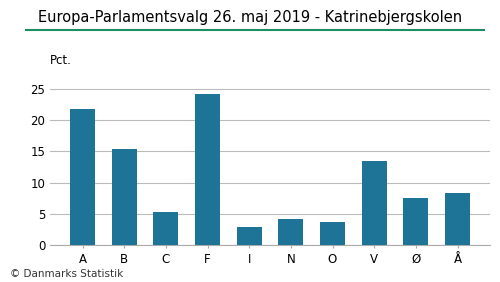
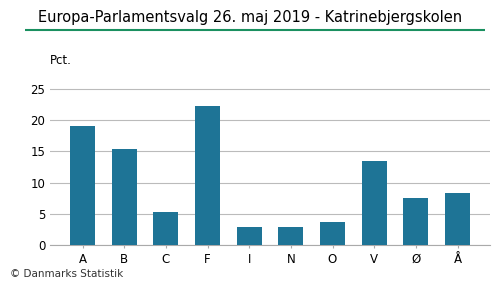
A: 21.8 -> 19.0
F: 24.2 -> 22.2
N: 4.2 -> 2.9
